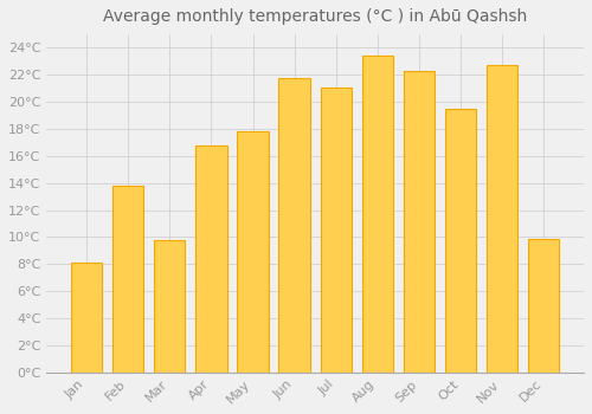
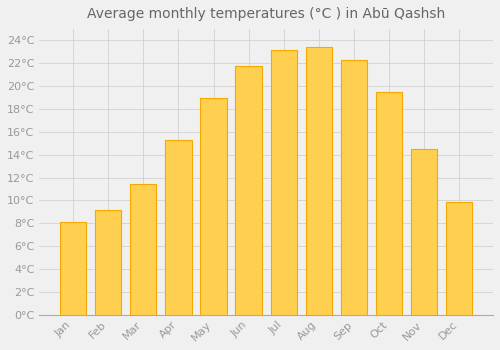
Feb: 13.8°C -> 9.2°C
Mar: 9.8°C -> 11.4°C
Apr: 16.8°C -> 15.3°C
May: 17.8°C -> 19.0°C
Jul: 21.1°C -> 23.2°C
Nov: 22.7°C -> 14.5°C
